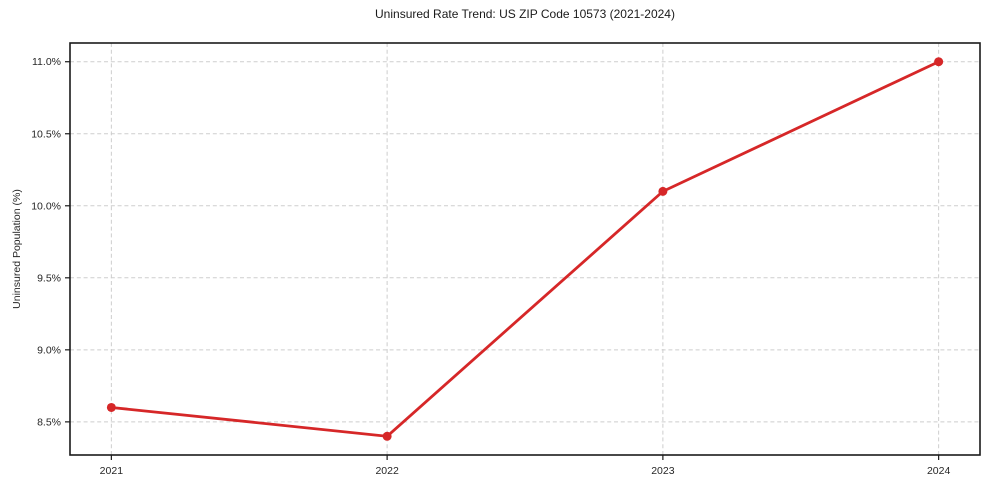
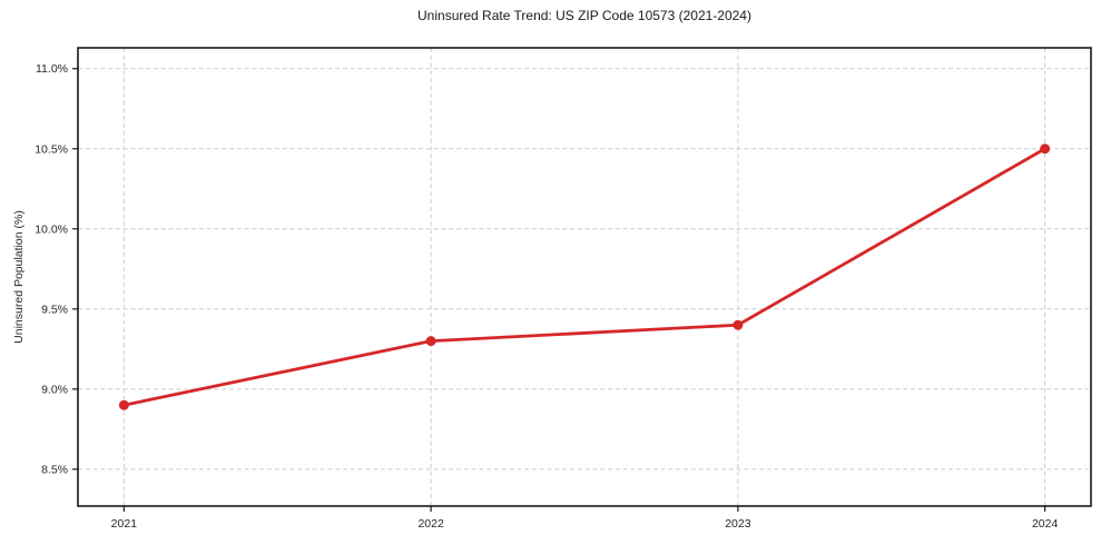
2021: 8.6% -> 8.9%
2022: 8.4% -> 9.3%
2023: 10.1% -> 9.4%
2024: 11.0% -> 10.5%
